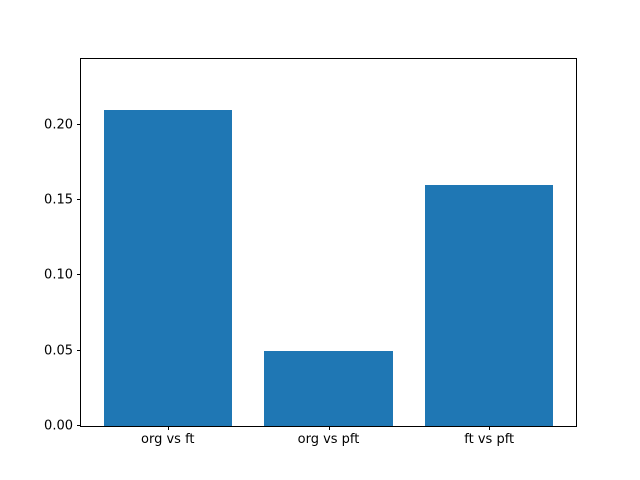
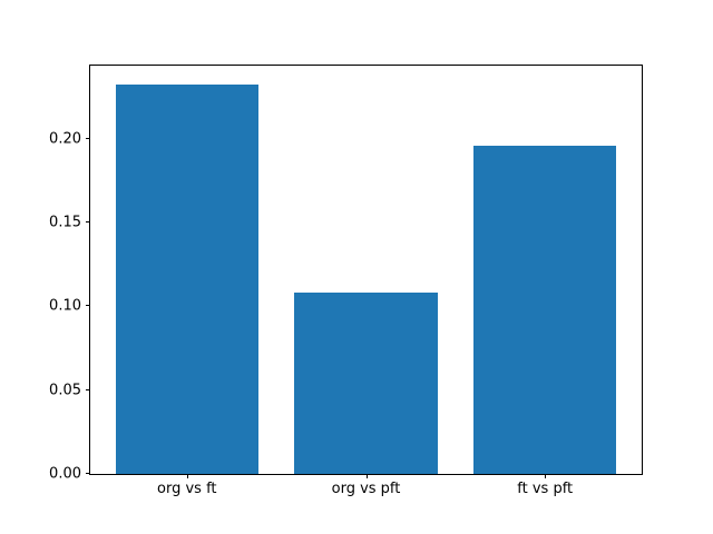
org vs ft: 0.210 -> 0.232
org vs pft: 0.050 -> 0.108
ft vs pft: 0.160 -> 0.196
